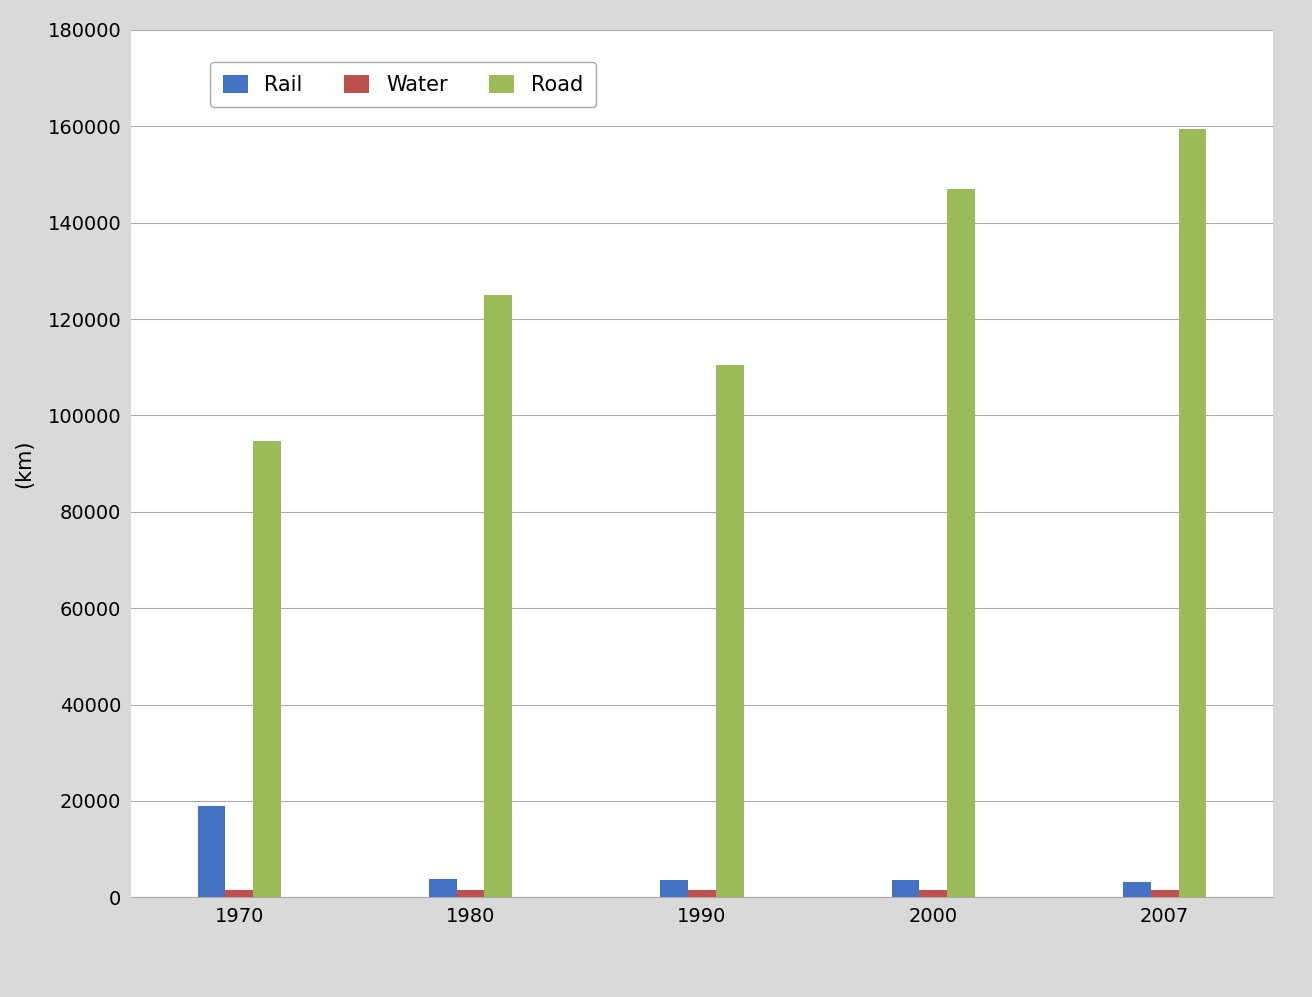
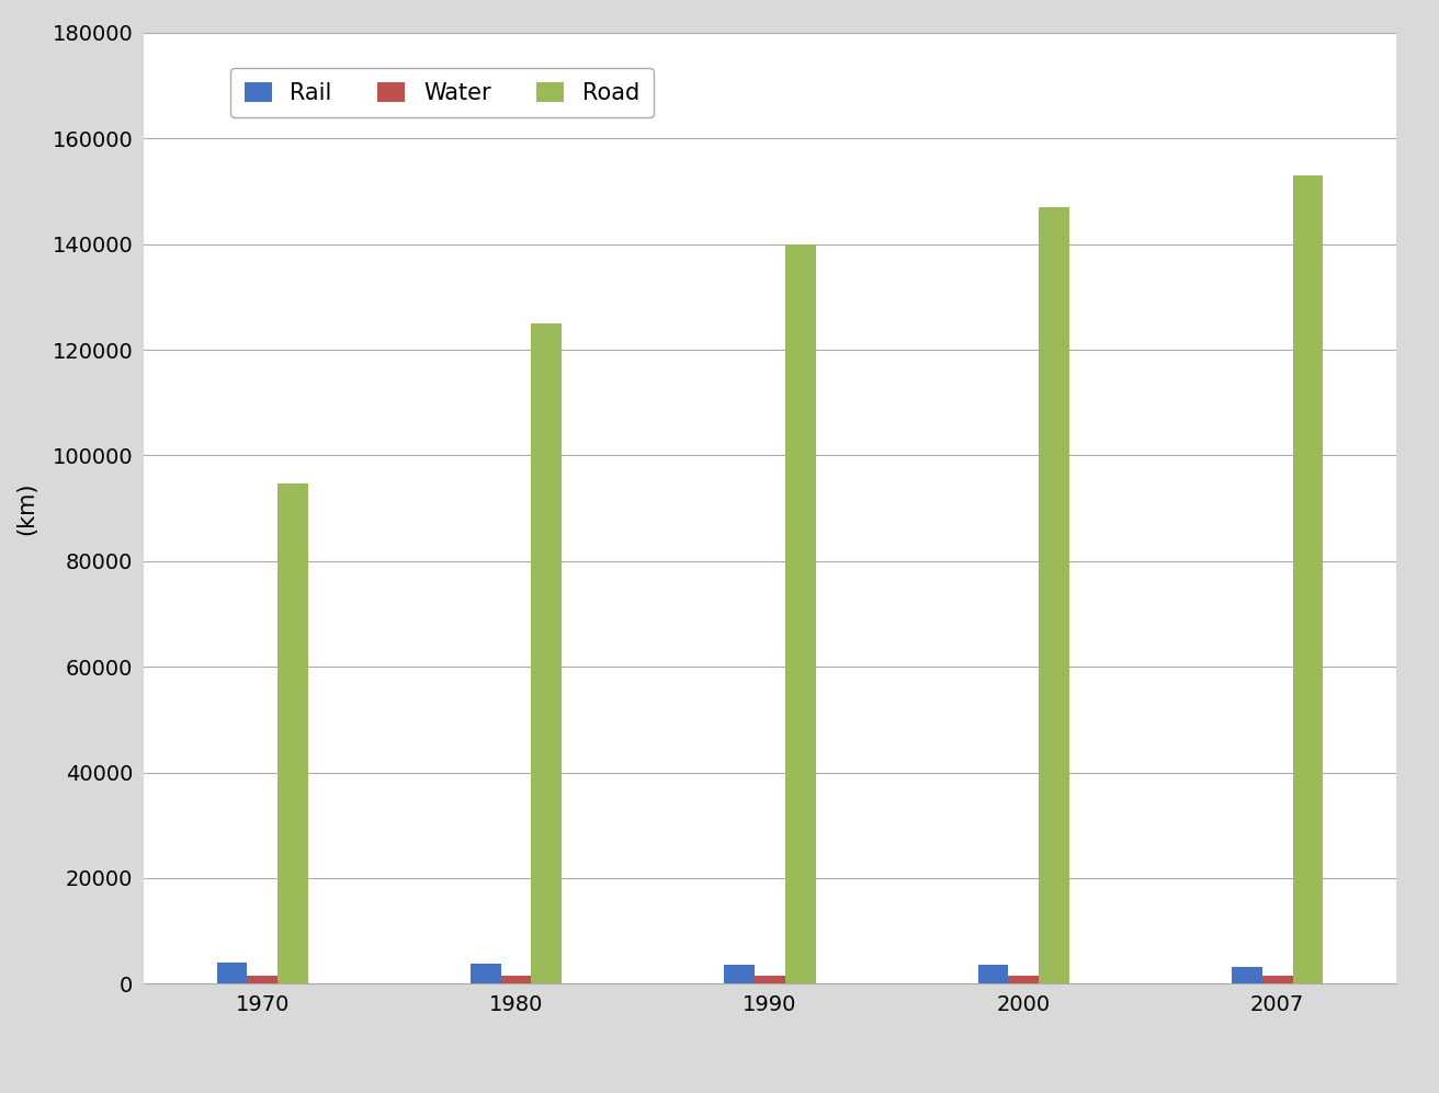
Rail/1970: 19000 -> 4000
Road/1990: 110500 -> 140000
Road/2007: 159500 -> 153000
